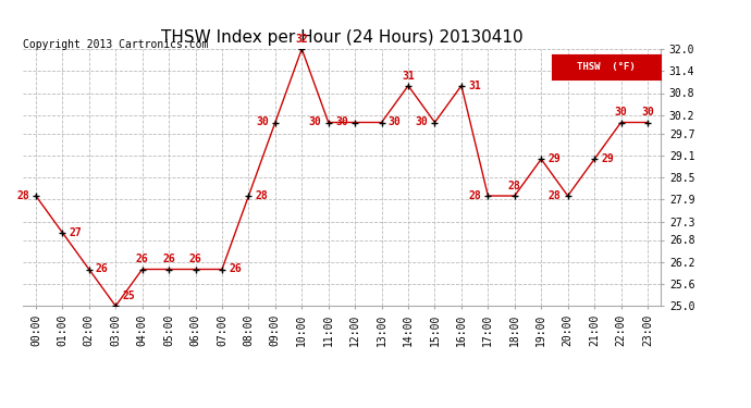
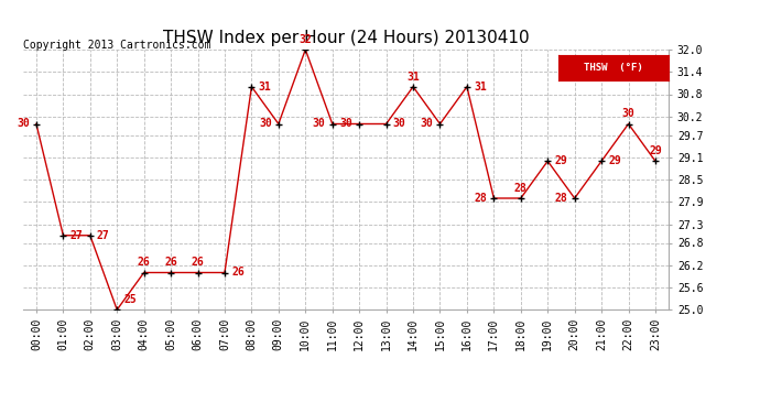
00:00: 28 -> 30
02:00: 26 -> 27
08:00: 28 -> 31
23:00: 30 -> 29
